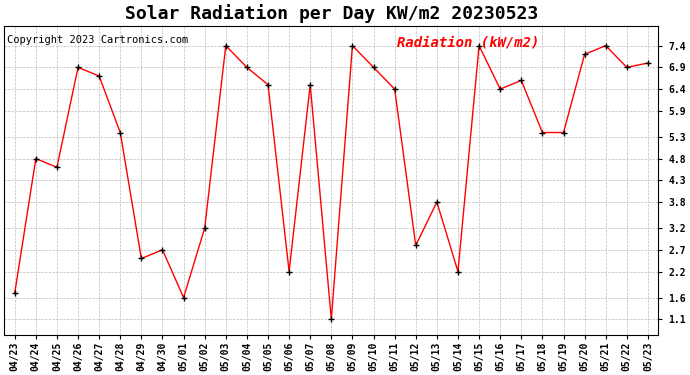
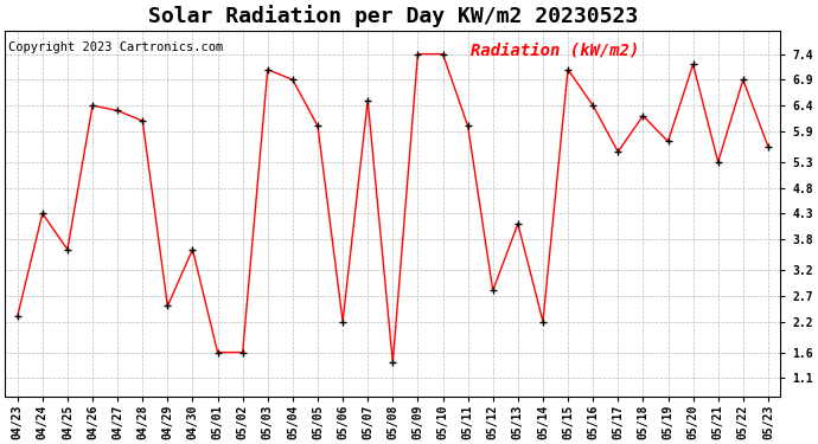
04/23: 1.7 -> 2.3
04/24: 4.8 -> 4.3
04/25: 4.6 -> 3.6
04/26: 6.9 -> 6.4
04/27: 6.7 -> 6.3
04/28: 5.4 -> 6.1
04/30: 2.7 -> 3.6
05/02: 3.2 -> 1.6
05/03: 7.4 -> 7.1
05/05: 6.5 -> 6.0
05/08: 1.1 -> 1.4
05/10: 6.9 -> 7.4
05/11: 6.4 -> 6.0
05/13: 3.8 -> 4.1
05/15: 7.4 -> 7.1
05/17: 6.6 -> 5.5
05/18: 5.4 -> 6.2
05/19: 5.4 -> 5.7
05/21: 7.4 -> 5.3
05/23: 7.0 -> 5.6
